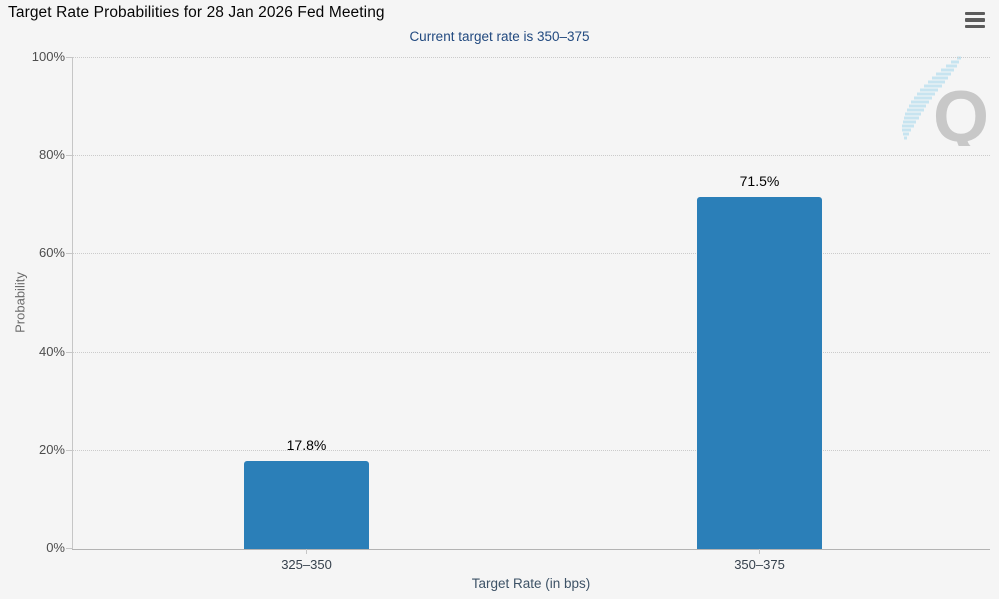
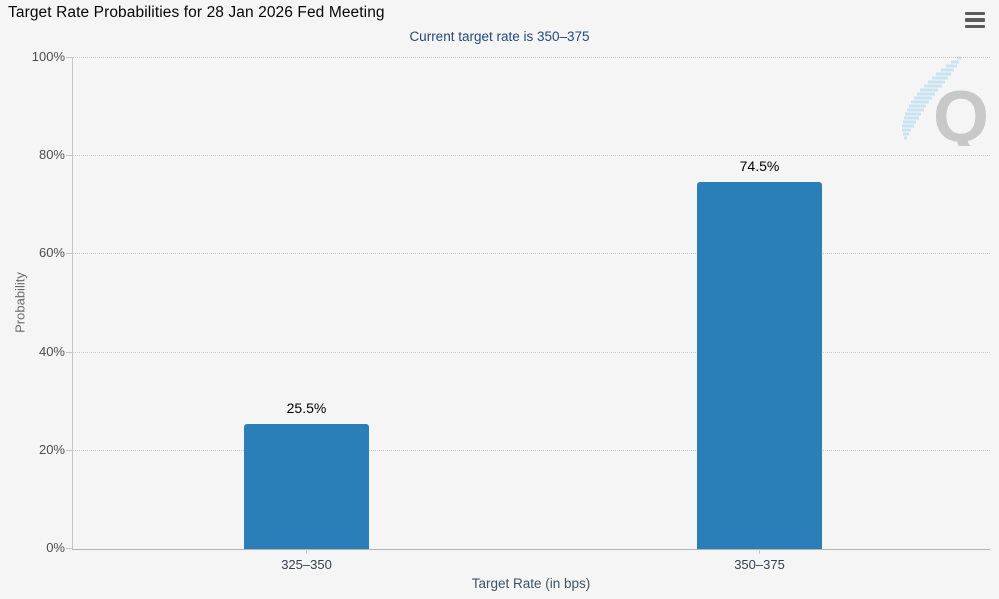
325–350: 17.8% -> 25.5%
350–375: 71.5% -> 74.5%
